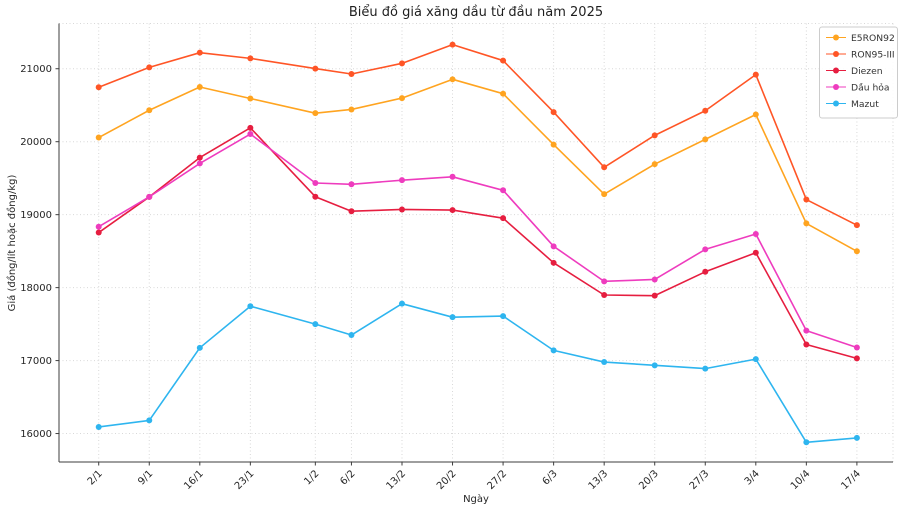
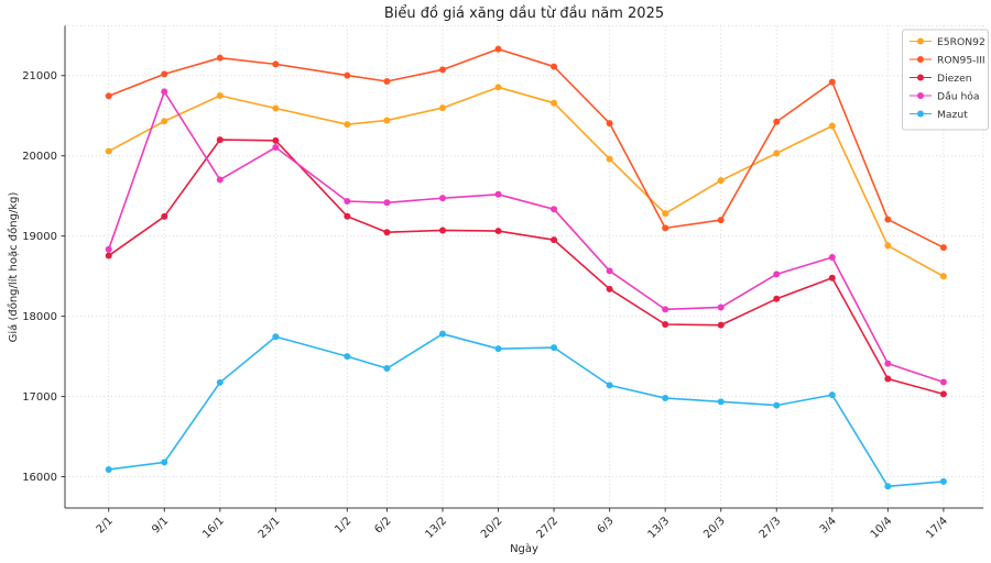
Dầu hỏa/9/1: 19200 -> 20800
Diezen/16/1: 19800 -> 20200
RON95-III/13/3: 19600 -> 19100
RON95-III/20/3: 20100 -> 19200
